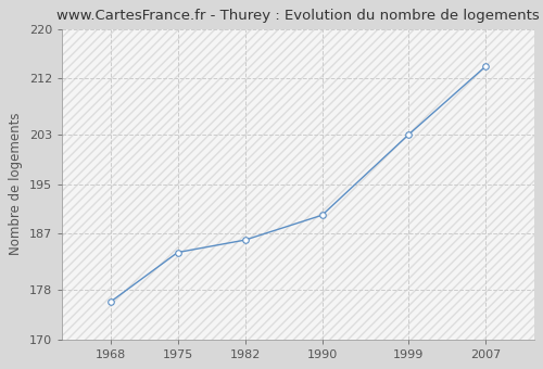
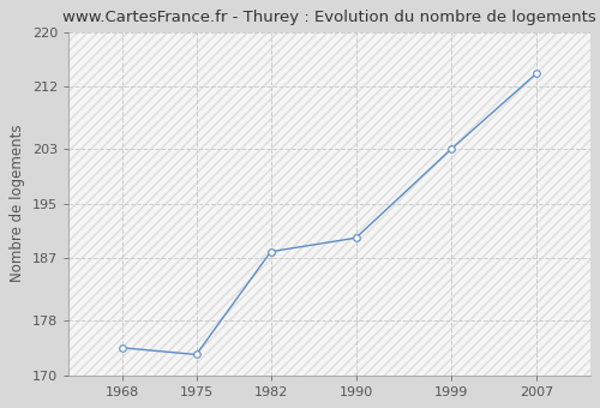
1968: 176 -> 174
1975: 184 -> 173
1982: 186 -> 188
